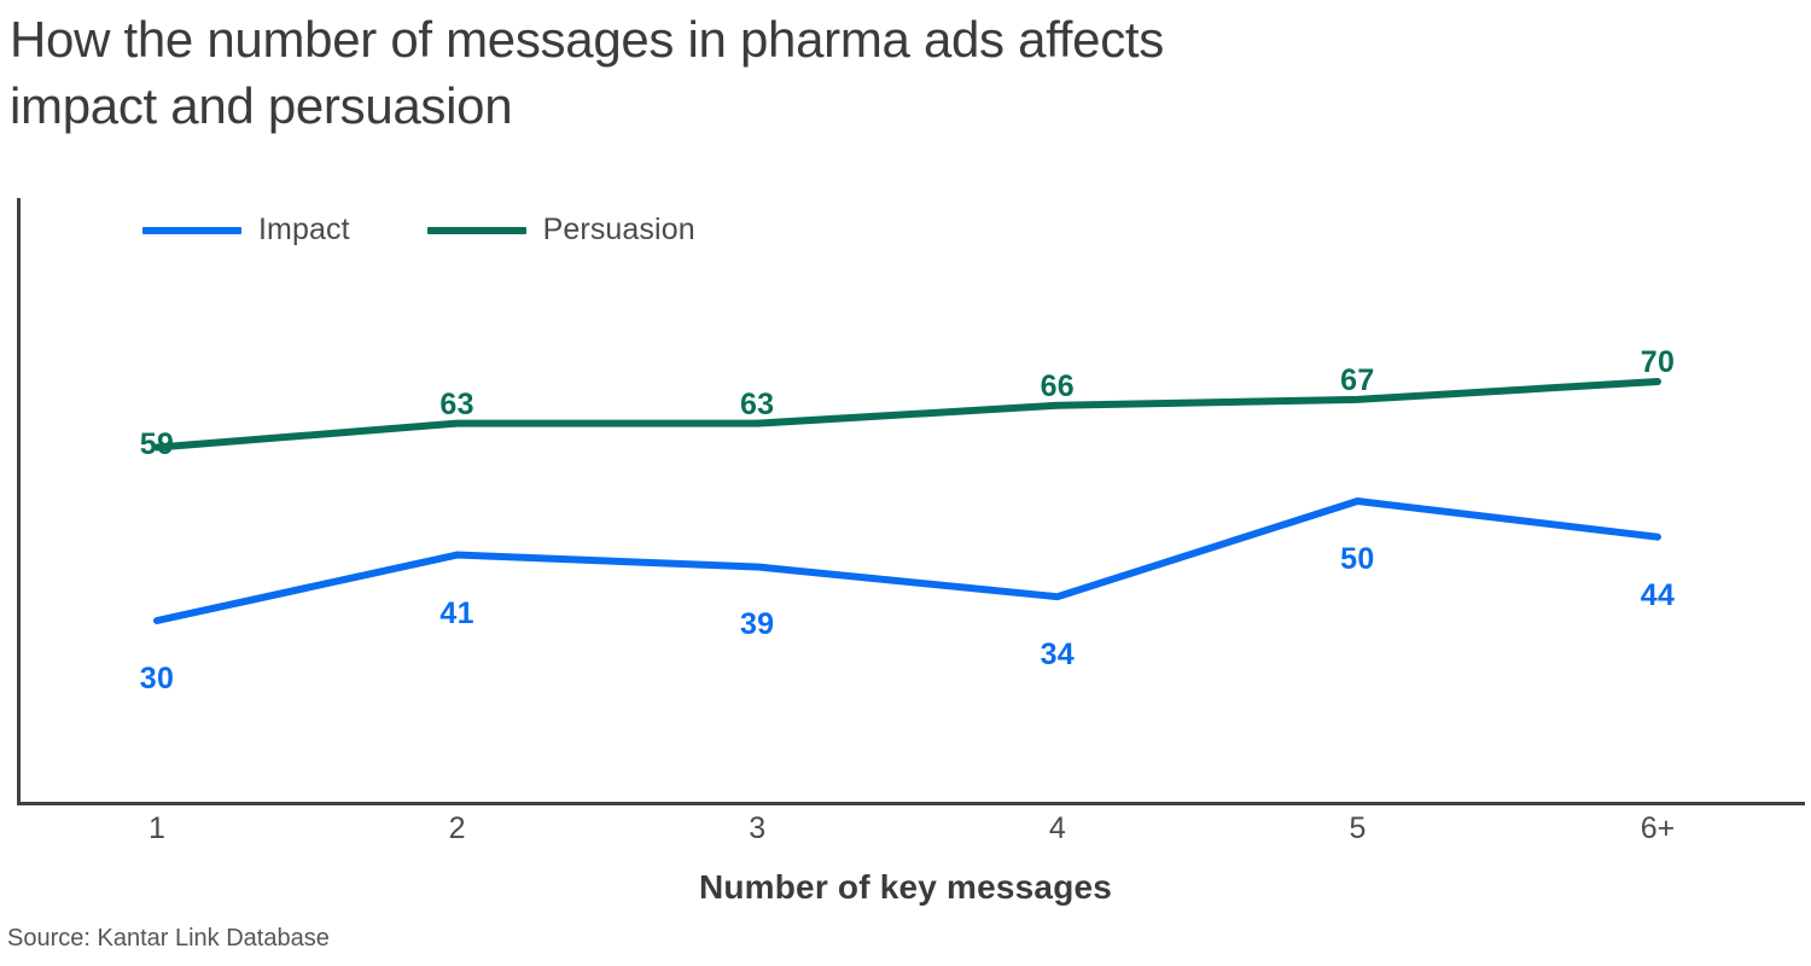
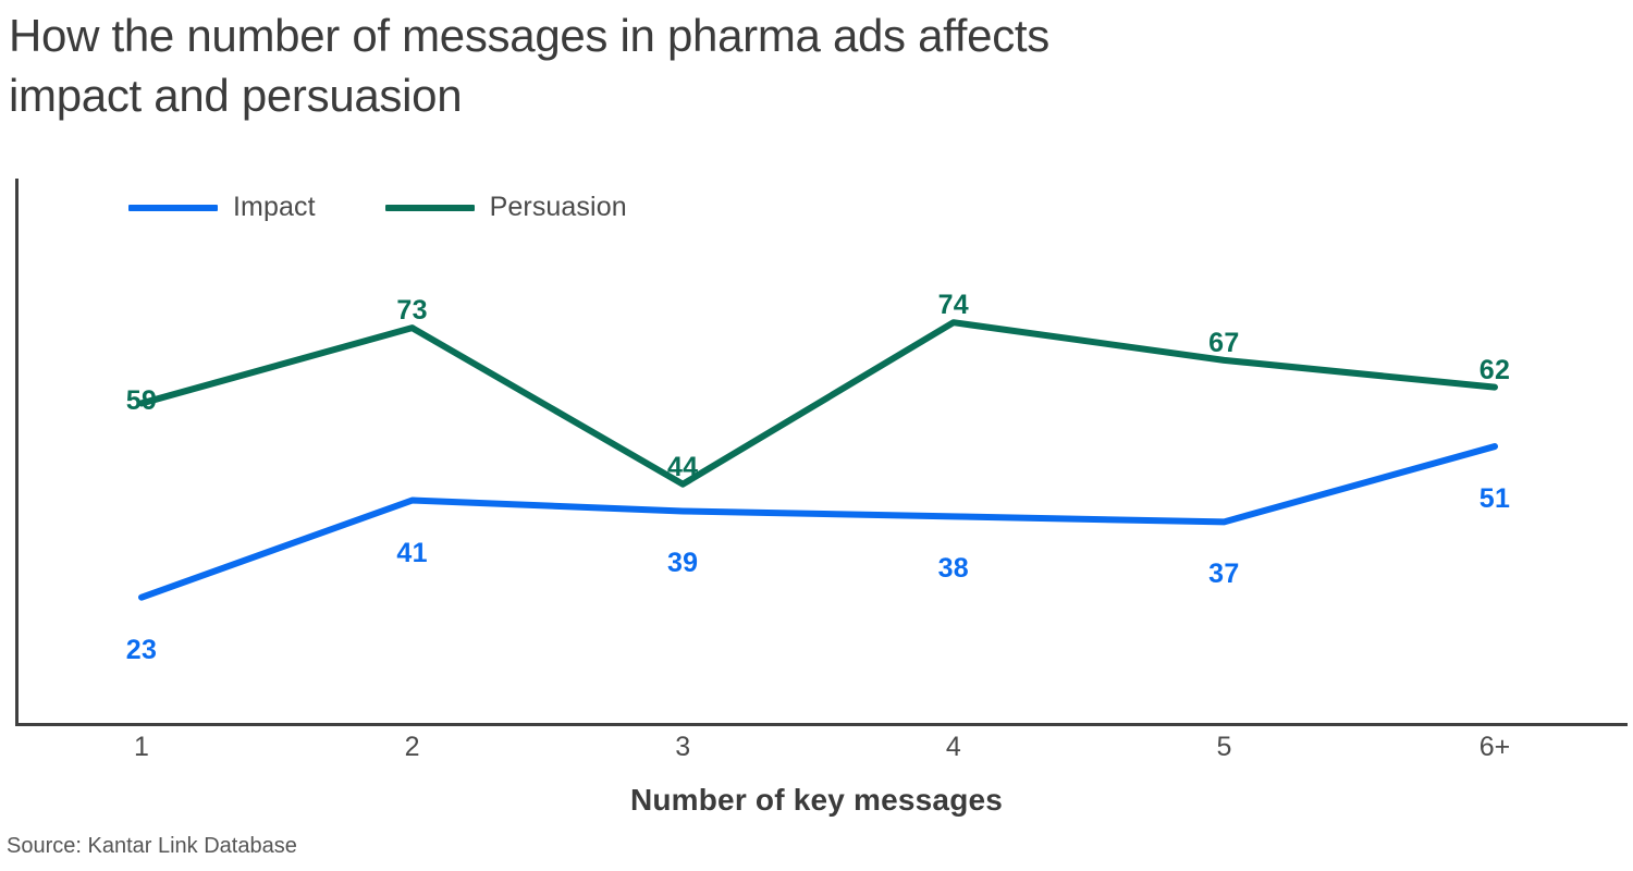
Impact/1: 30 -> 23
Persuasion/2: 63 -> 73
Persuasion/3: 63 -> 44
Impact/4: 34 -> 38
Persuasion/4: 66 -> 74
Impact/5: 50 -> 37
Impact/6+: 44 -> 51
Persuasion/6+: 70 -> 62
